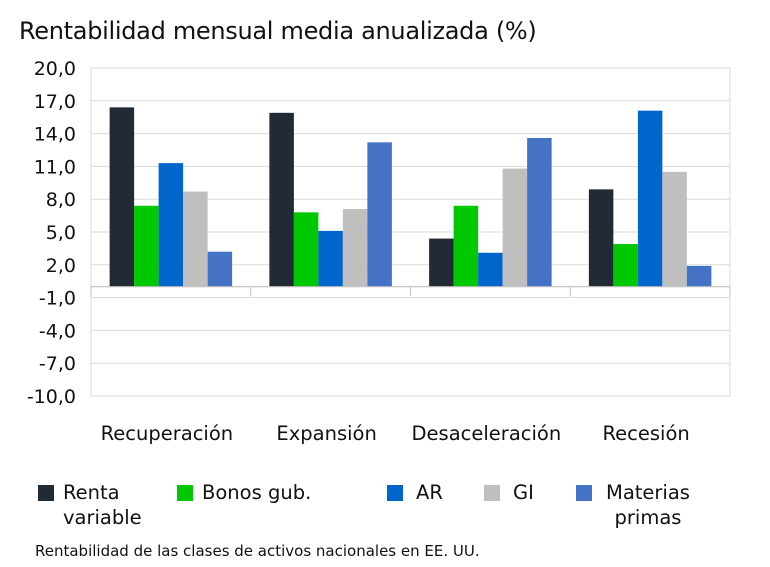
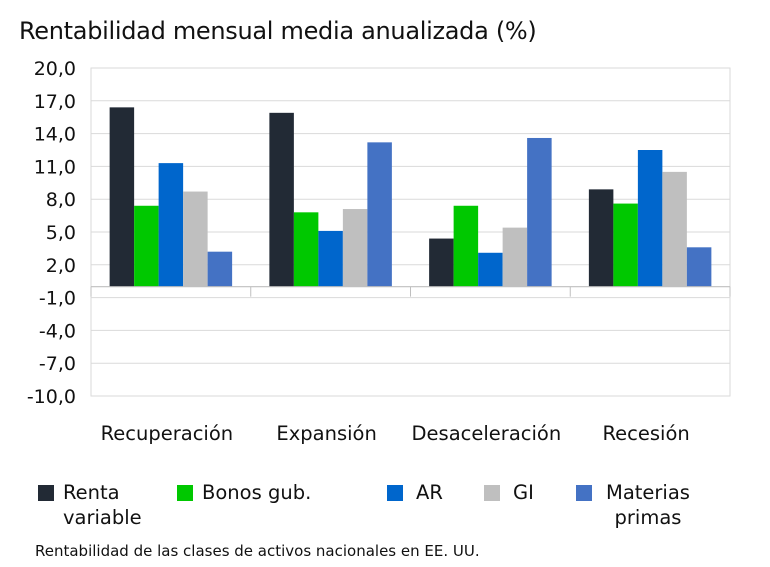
GI/Desaceleración: 10,8 -> 5,4
Bonos gub./Recesión: 3,9 -> 7,6
AR/Recesión: 16,1 -> 12,5
Materias primas/Recesión: 1,9 -> 3,6
